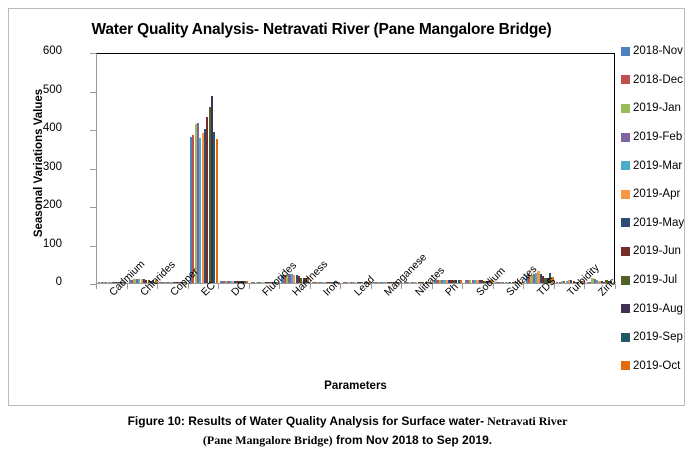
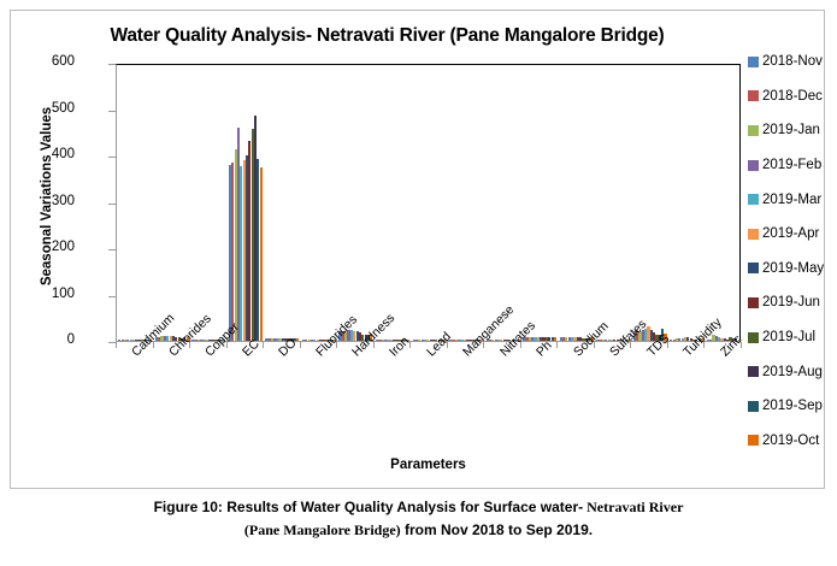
2019-Feb/EC: 420 -> 460
